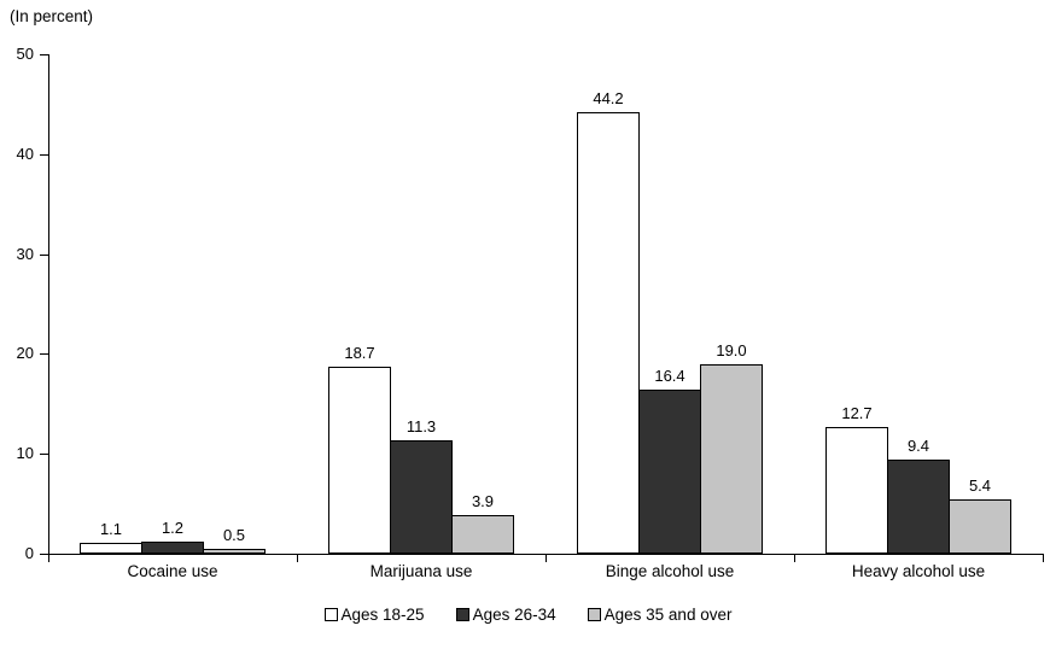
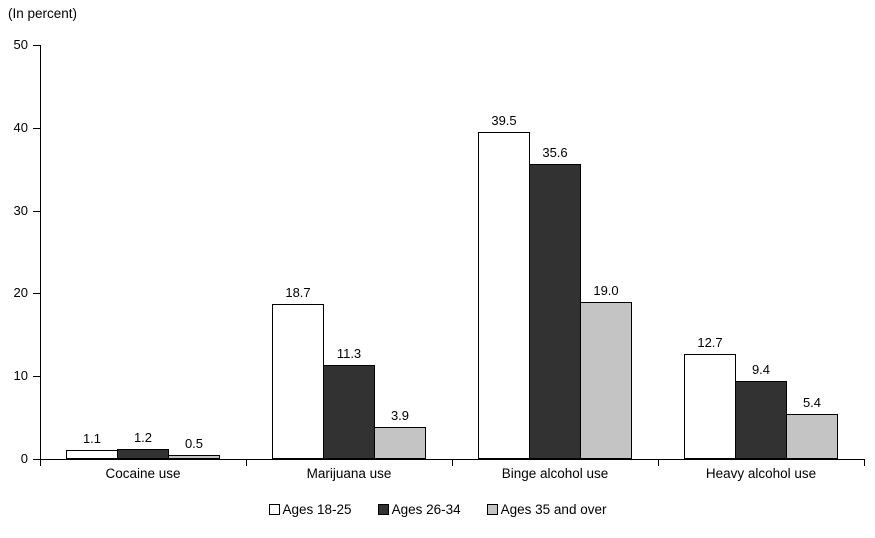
Ages 18-25/Binge alcohol use: 44.2 -> 39.5
Ages 26-34/Binge alcohol use: 16.4 -> 35.6
